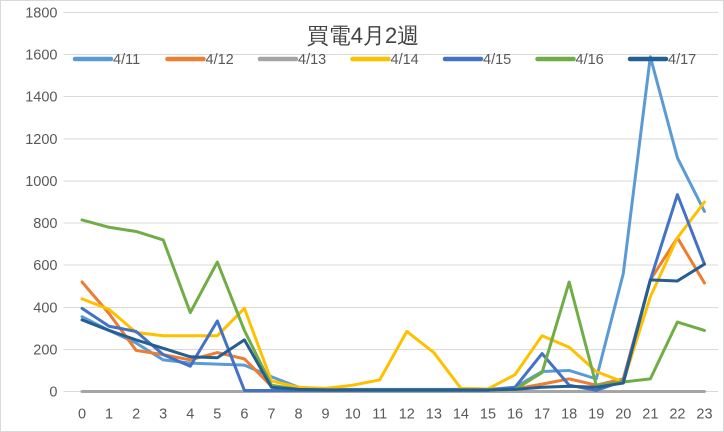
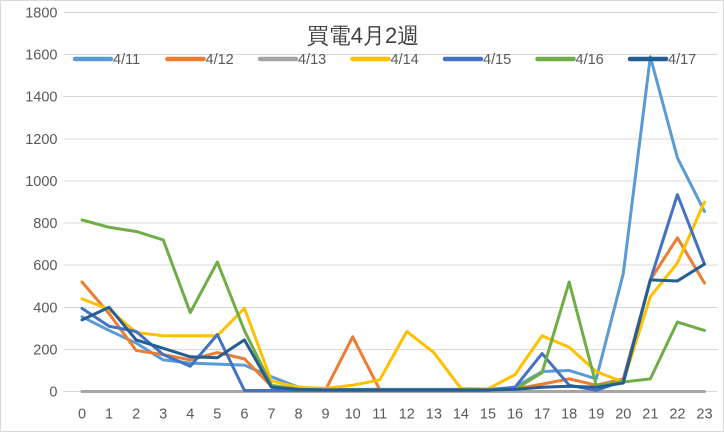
4/17/1: 290 -> 400
4/15/5: 340 -> 270
4/12/10: 10 -> 260
4/14/22: 730 -> 610
